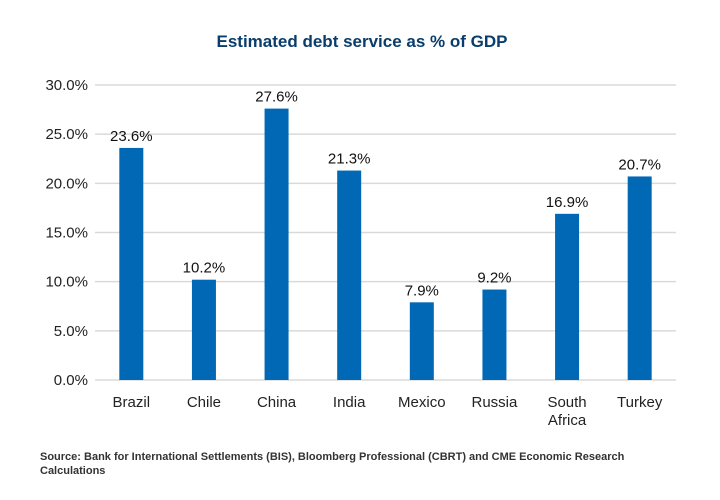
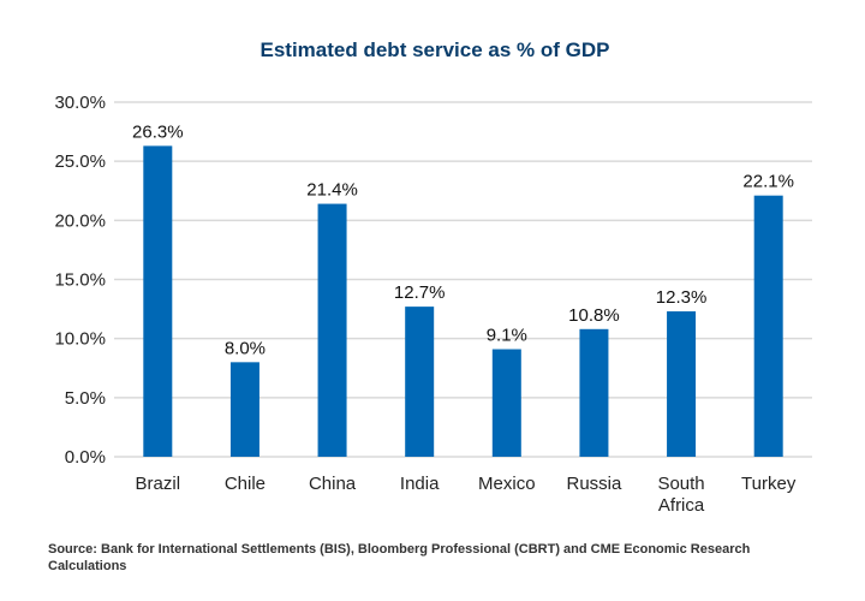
Brazil: 23.6% -> 26.3%
Chile: 10.2% -> 8.0%
China: 27.6% -> 21.4%
India: 21.3% -> 12.7%
Mexico: 7.9% -> 9.1%
Russia: 9.2% -> 10.8%
South Africa: 16.9% -> 12.3%
Turkey: 20.7% -> 22.1%
